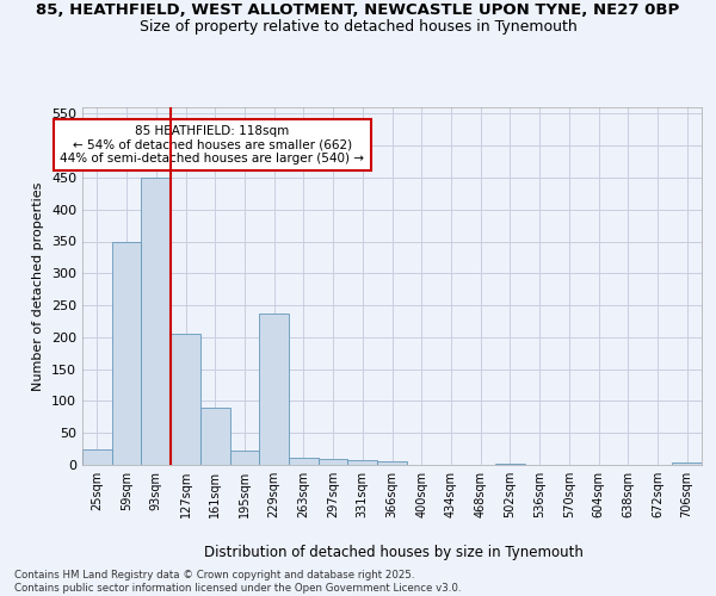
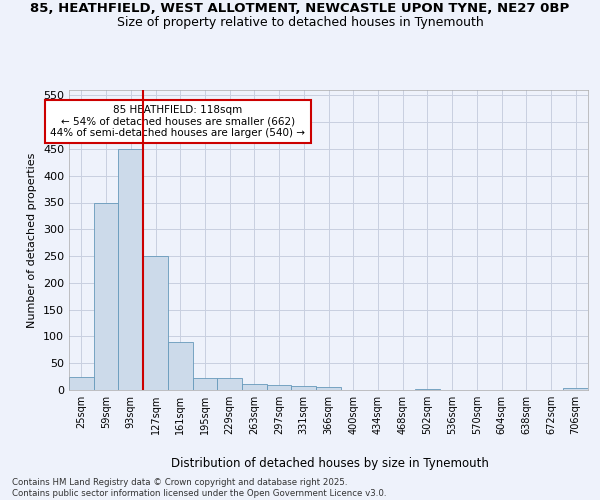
127sqm: 206 -> 250
229sqm: 238 -> 22
